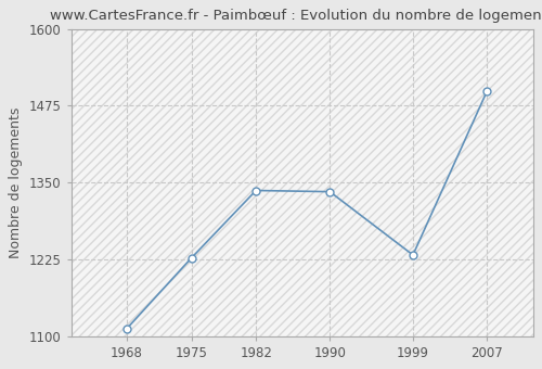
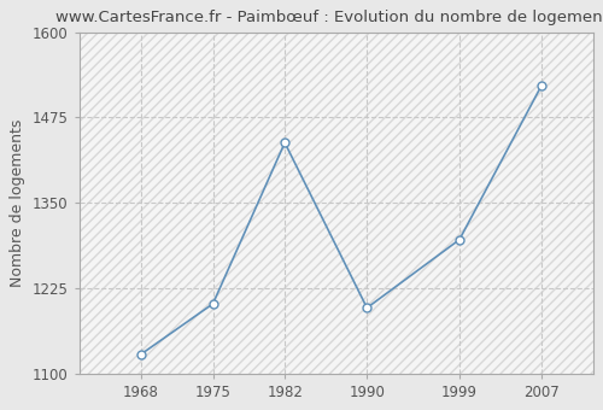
1968: 1112 -> 1128
1975: 1227 -> 1202
1982: 1337 -> 1438
1990: 1335 -> 1196
1999: 1232 -> 1296
2007: 1498 -> 1522
